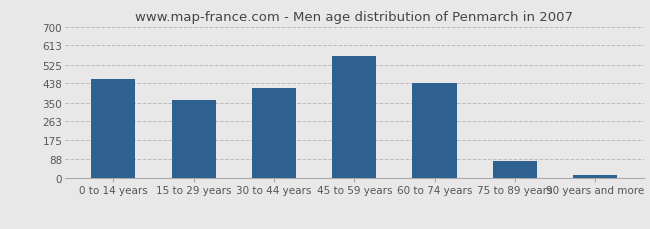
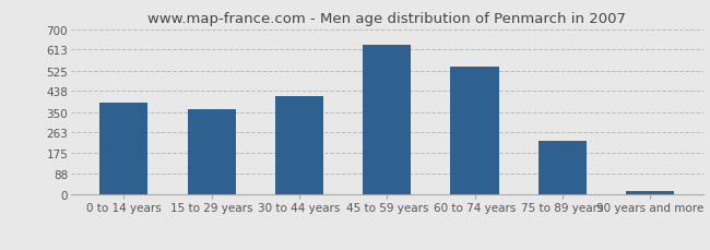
0 to 14 years: 460 -> 390
45 to 59 years: 565 -> 635
60 to 74 years: 440 -> 540
75 to 89 years: 80 -> 228
